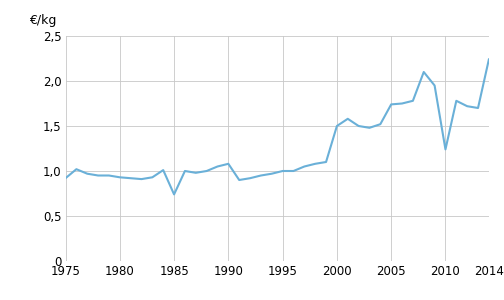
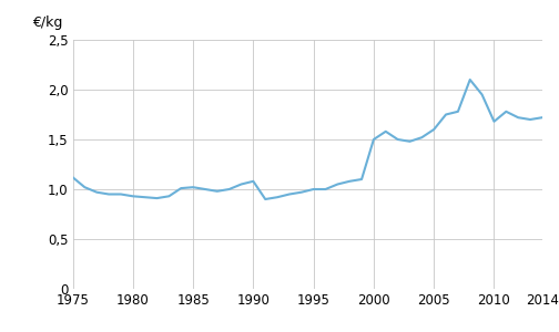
1975: 0,92 -> 1,12
1985: 0,74 -> 1,02
2005: 1,74 -> 1,60
2010: 1,24 -> 1,68
2014: 2,24 -> 1,72
